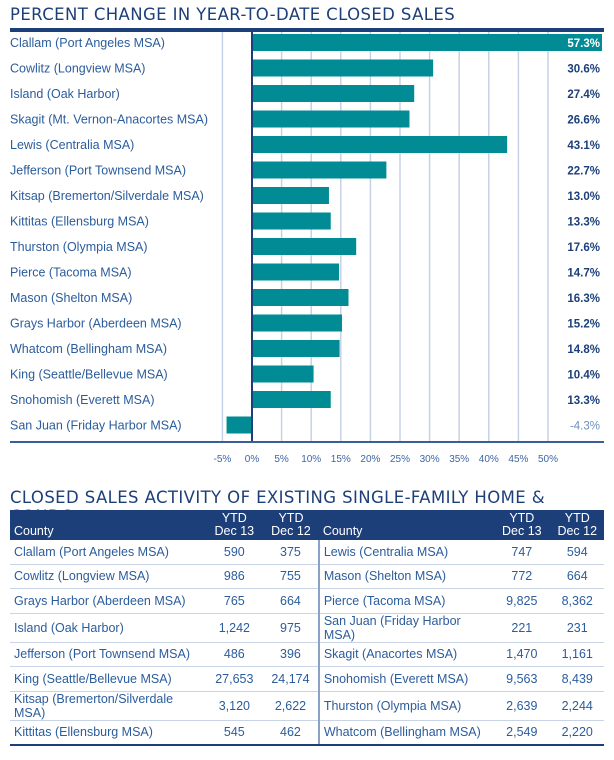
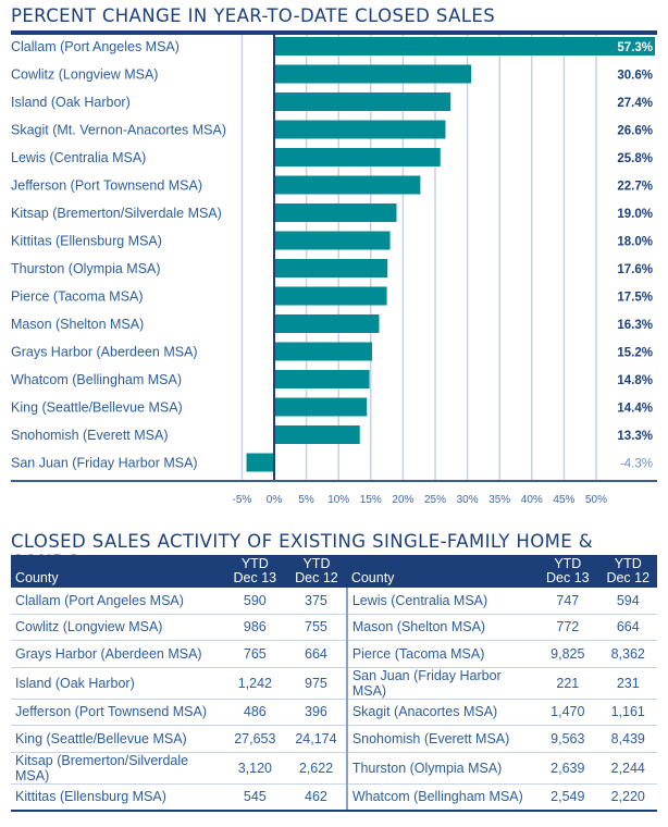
Lewis (Centralia MSA): 43.1% -> 25.8%
Kitsap (Bremerton/Silverdale MSA): 13.0% -> 19.0%
Kittitas (Ellensburg MSA): 13.3% -> 18.0%
Pierce (Tacoma MSA): 14.7% -> 17.5%
King (Seattle/Bellevue MSA): 10.4% -> 14.4%
